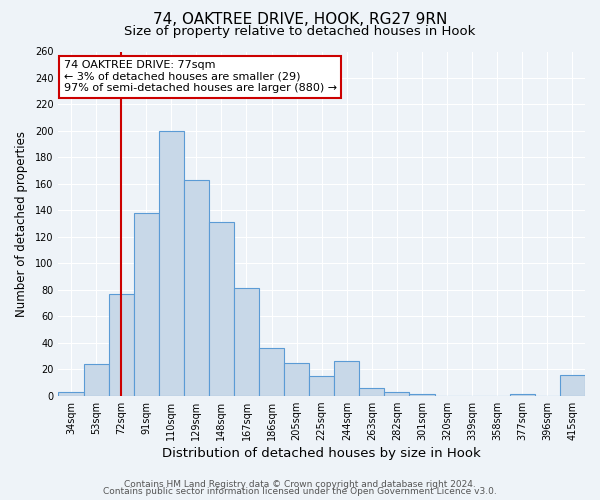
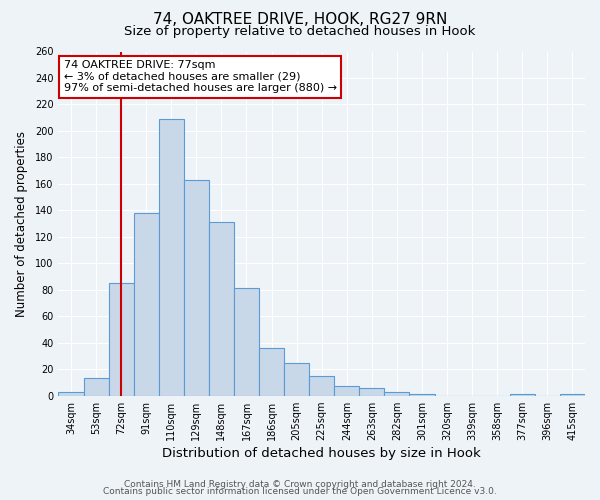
53sqm: 24 -> 13
72sqm: 77 -> 85
110sqm: 200 -> 209
244sqm: 26 -> 7
415sqm: 16 -> 1
